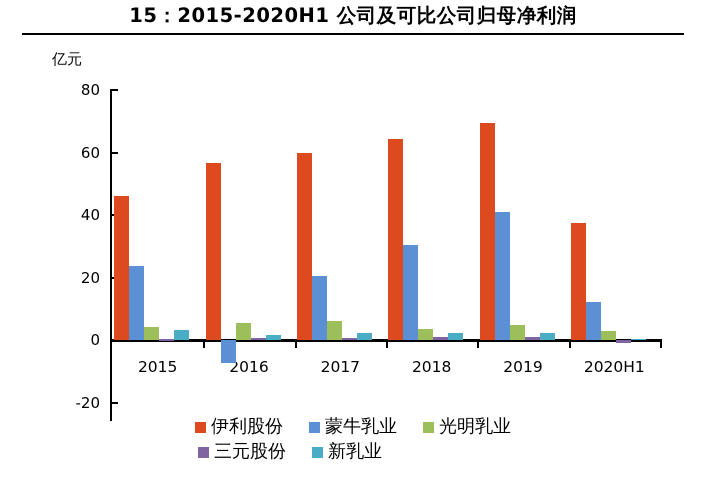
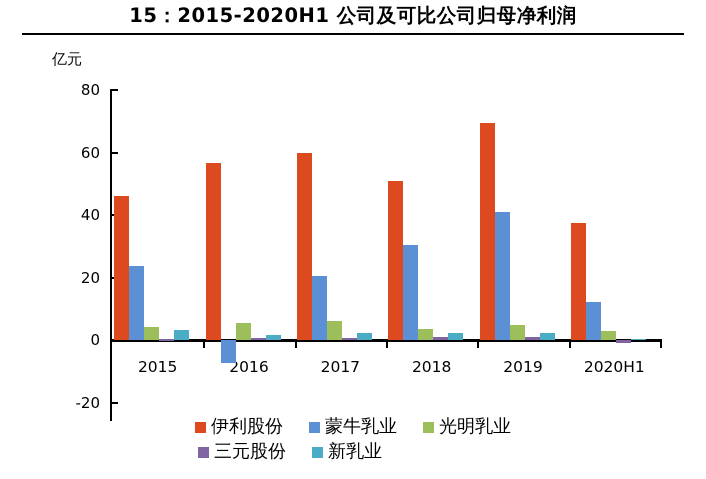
伊利股份/2018: 64 -> 51
